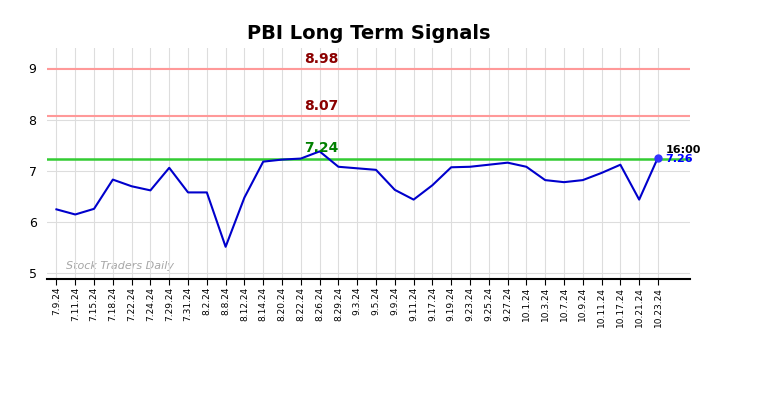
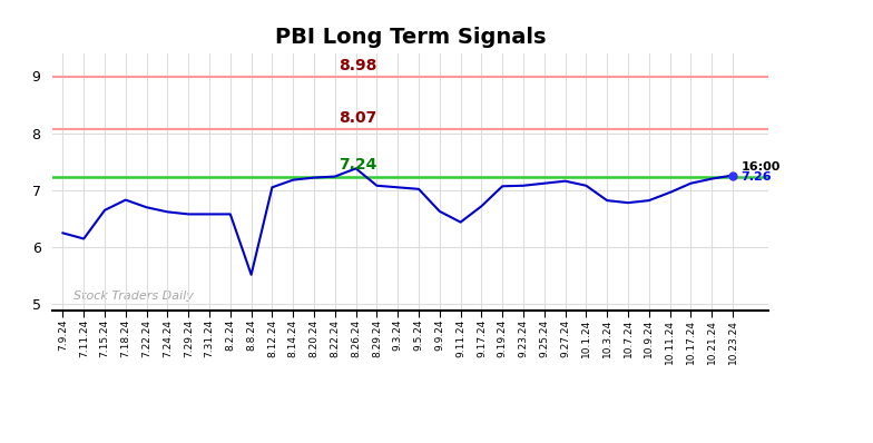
7.15.24: 6.26 -> 6.65
7.29.24: 7.06 -> 6.58
8.12.24: 6.48 -> 7.05
10.21.24: 6.44 -> 7.20
